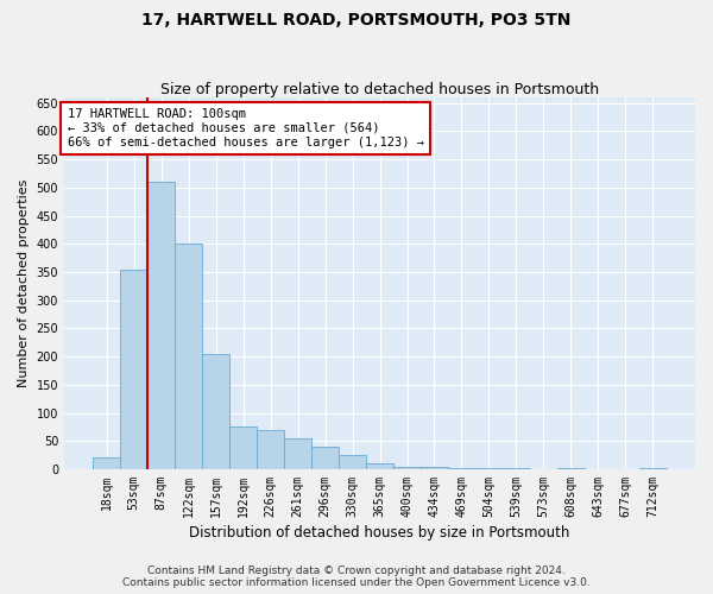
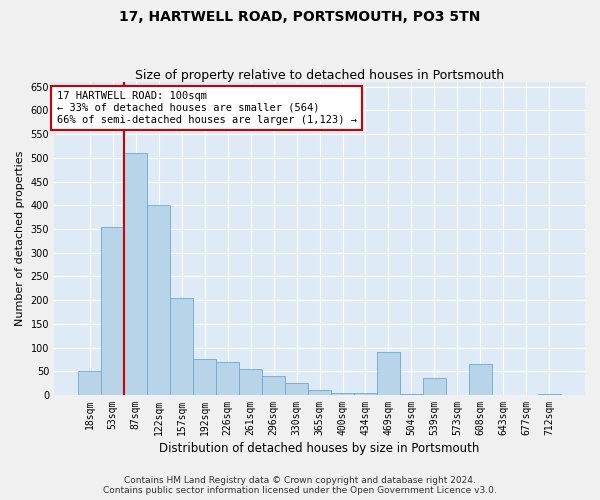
18sqm: 20 -> 50
469sqm: 3 -> 90
539sqm: 1 -> 35
608sqm: 1 -> 65
